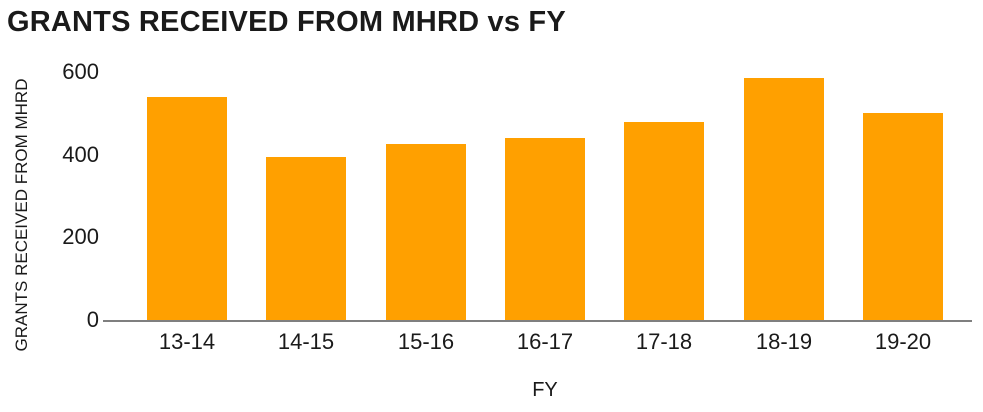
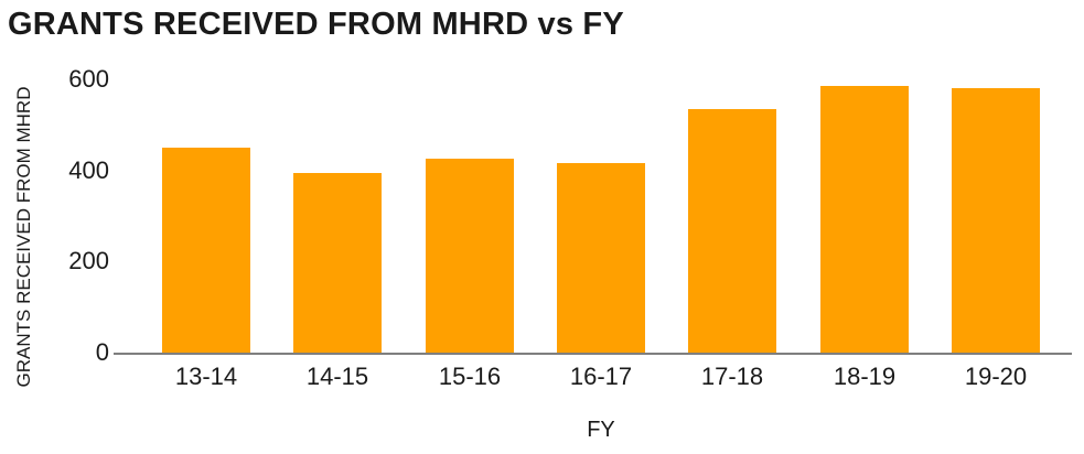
13-14: 540 -> 450
16-17: 440 -> 420
17-18: 480 -> 540
19-20: 500 -> 580
